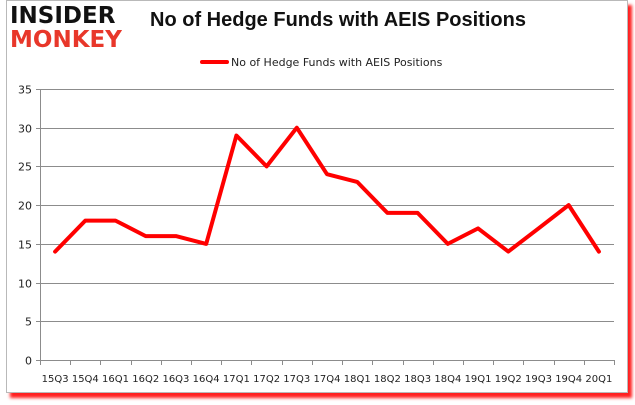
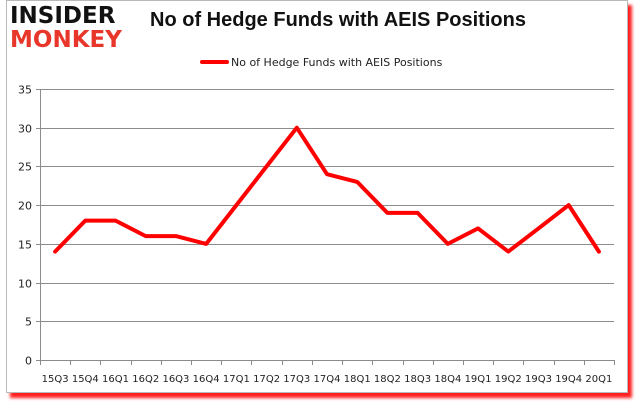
17Q1: 29 -> 20
